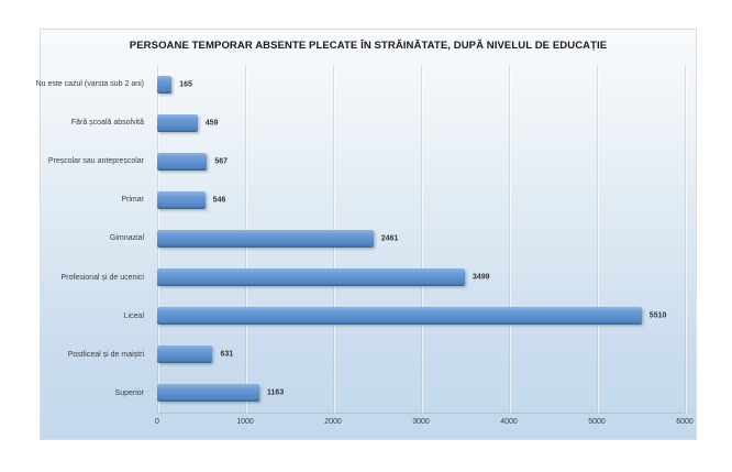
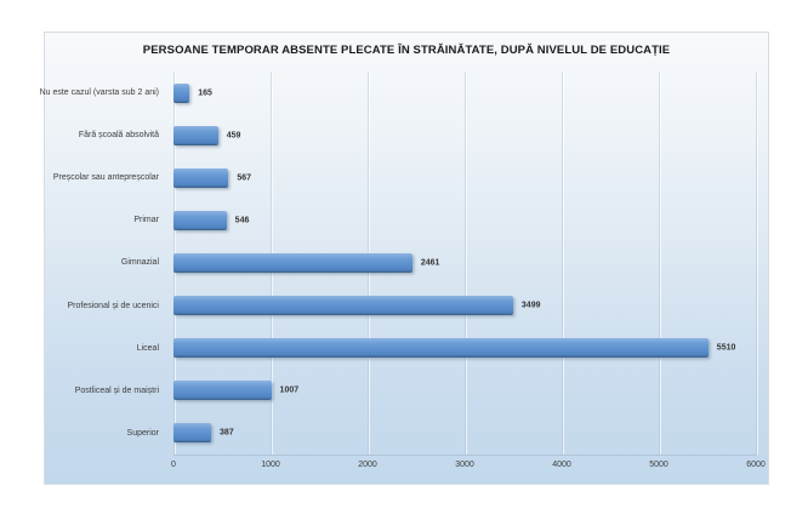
Postliceal și de maiștri: 631 -> 1007
Superior: 1163 -> 387
